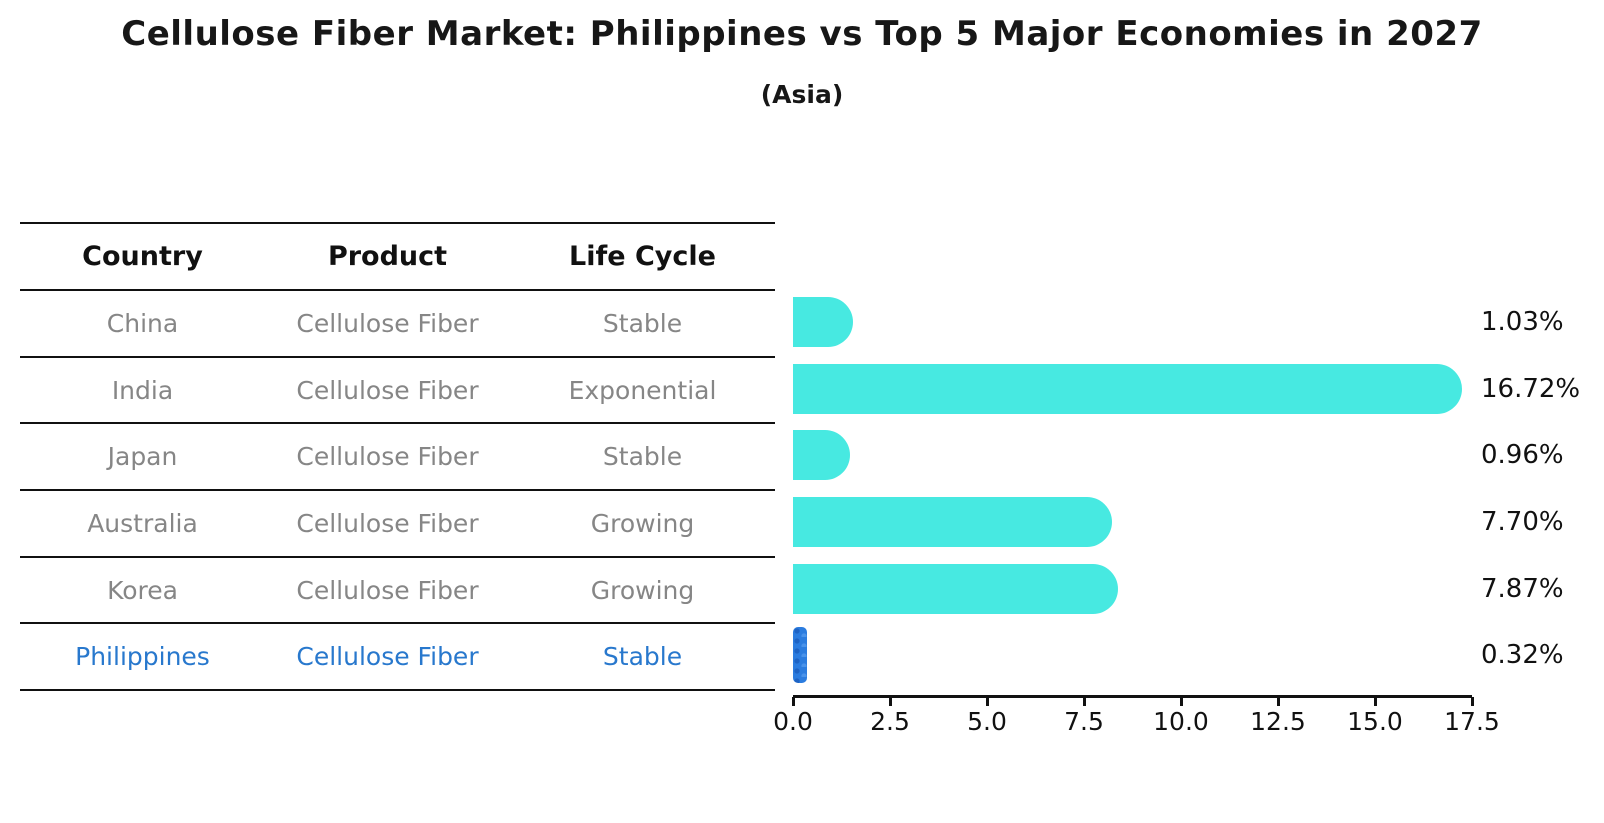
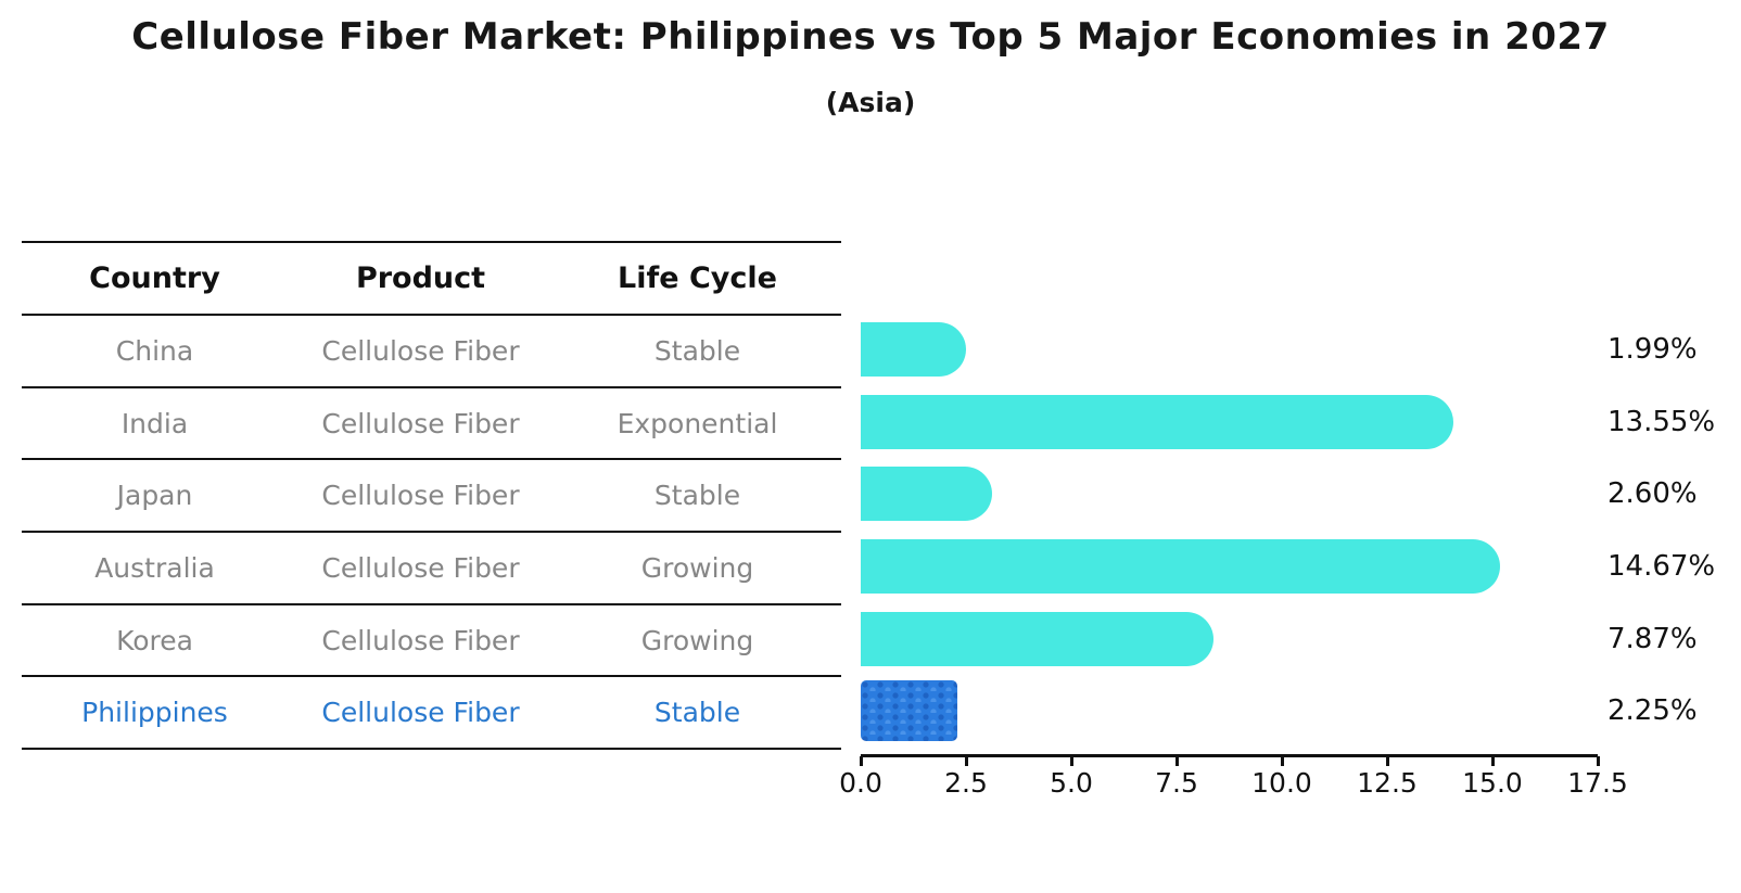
China: 1.03% -> 1.99%
India: 16.72% -> 13.55%
Japan: 0.96% -> 2.60%
Australia: 7.70% -> 14.67%
Philippines: 0.32% -> 2.25%
